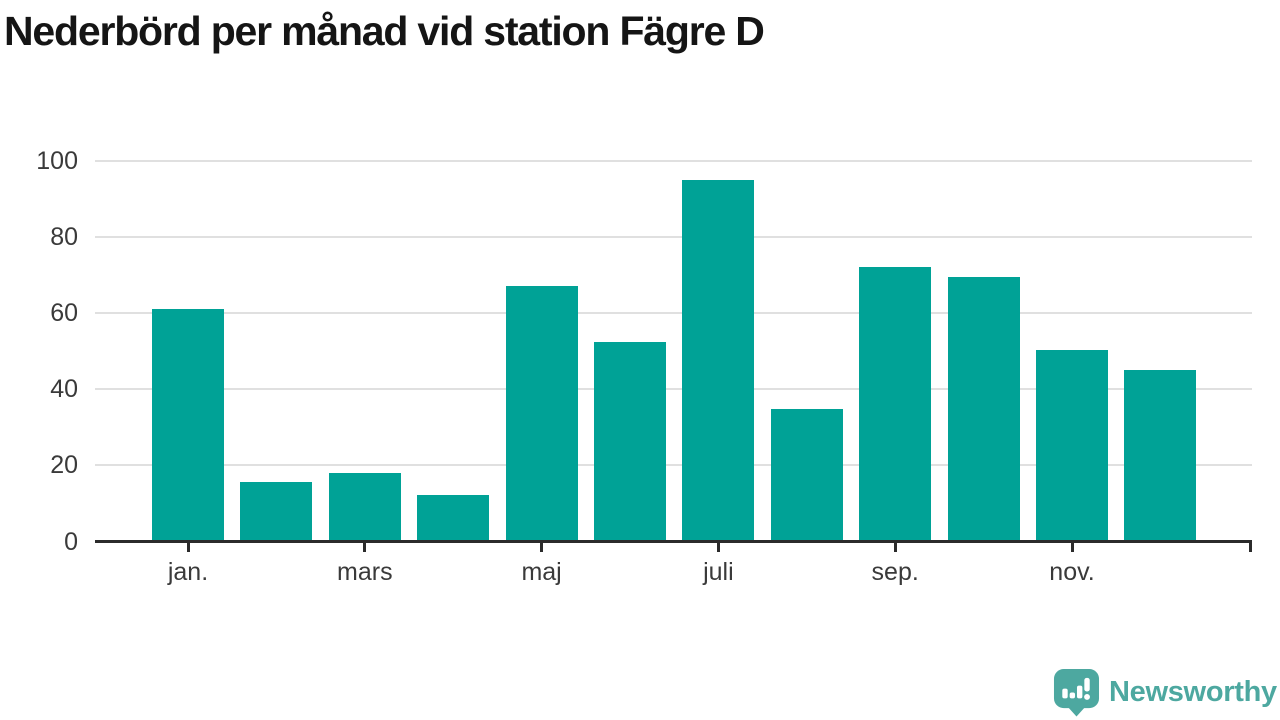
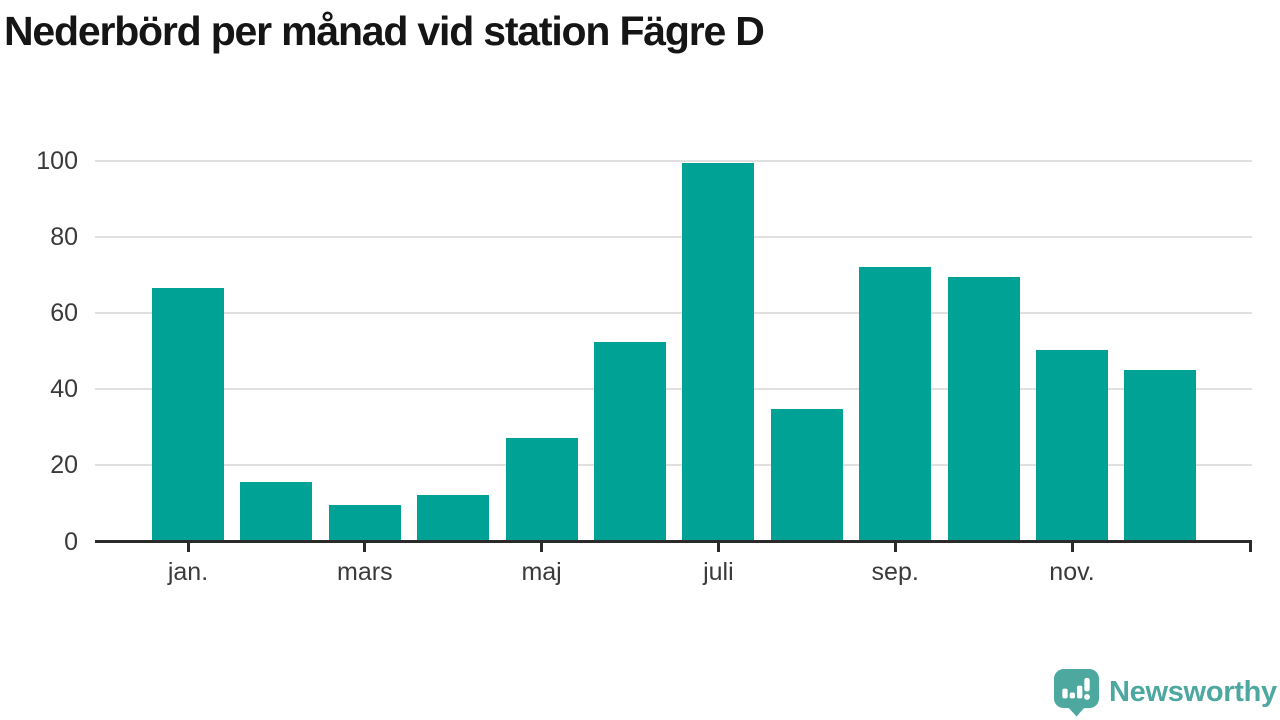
jan.: 61 -> 66
mars: 18 -> 10
maj: 67 -> 27
juli: 95 -> 99
